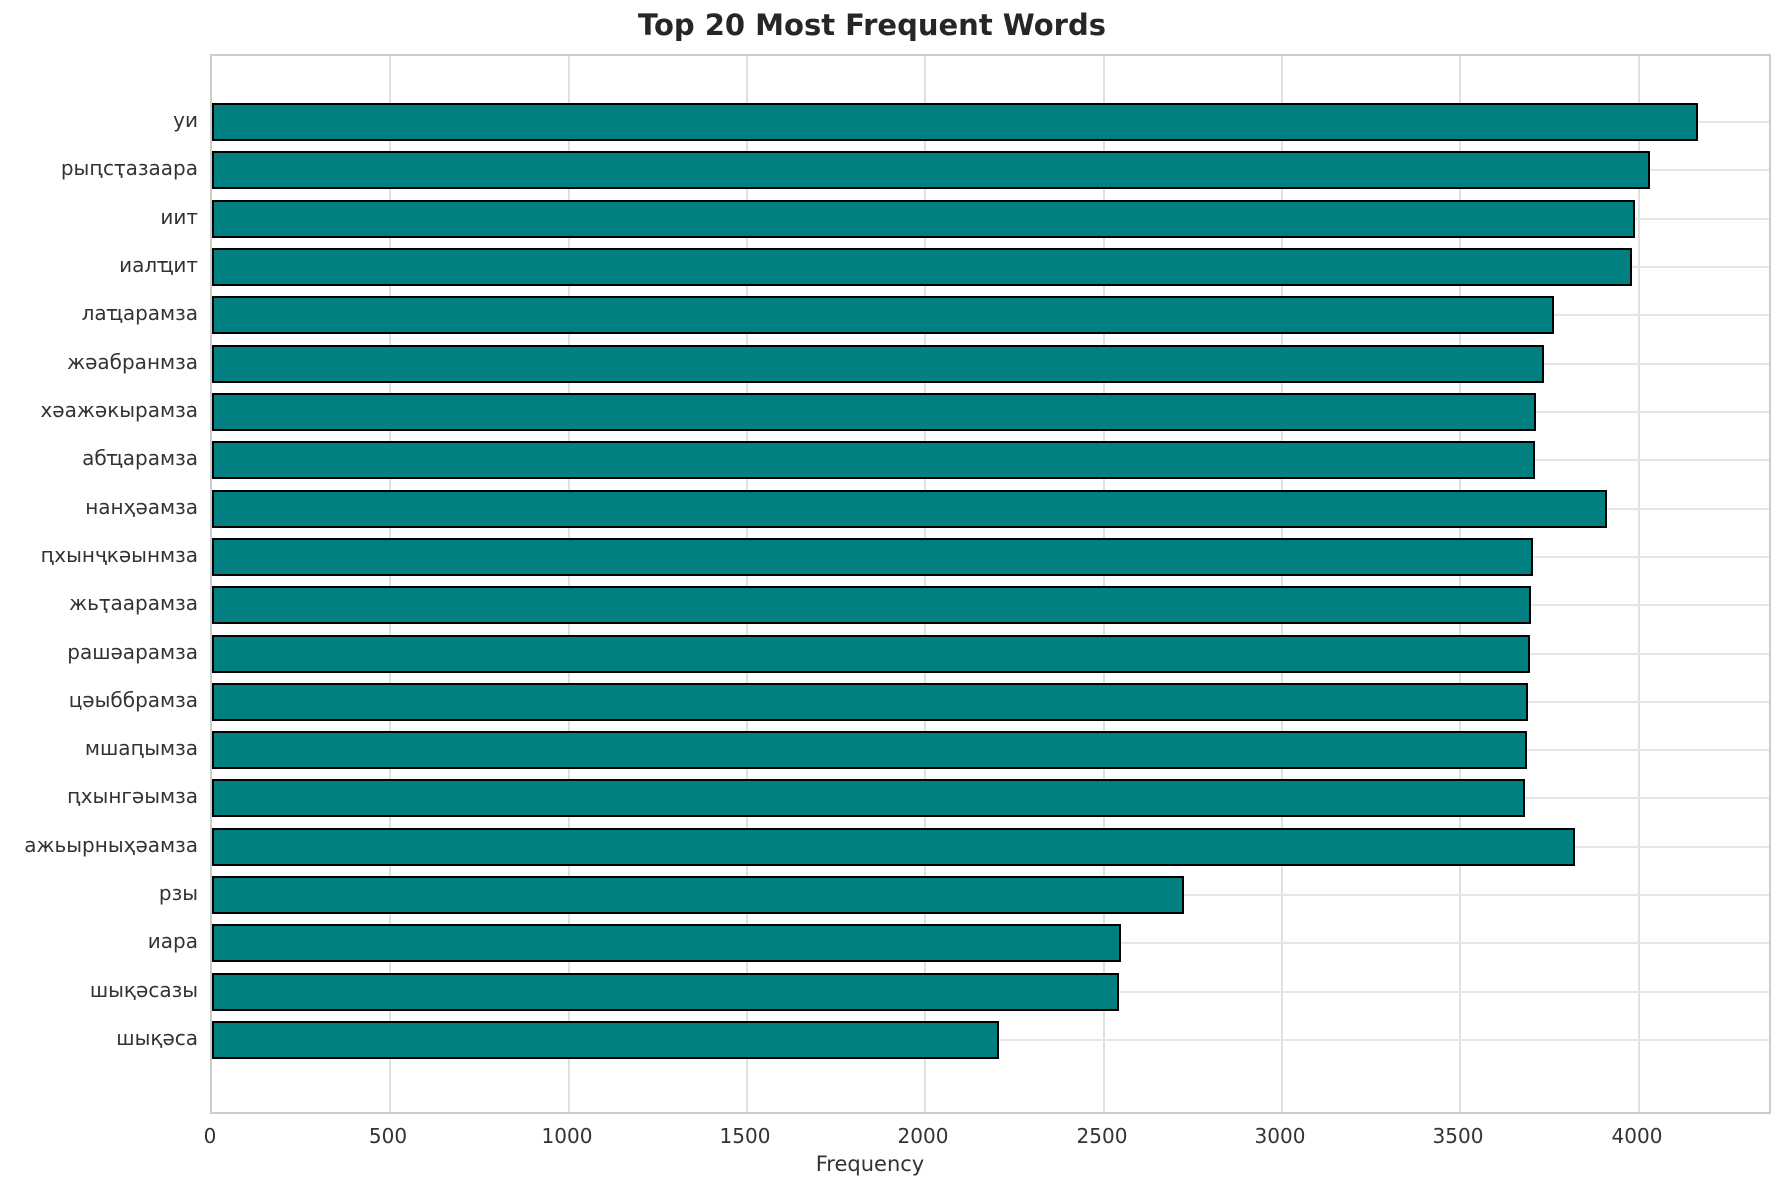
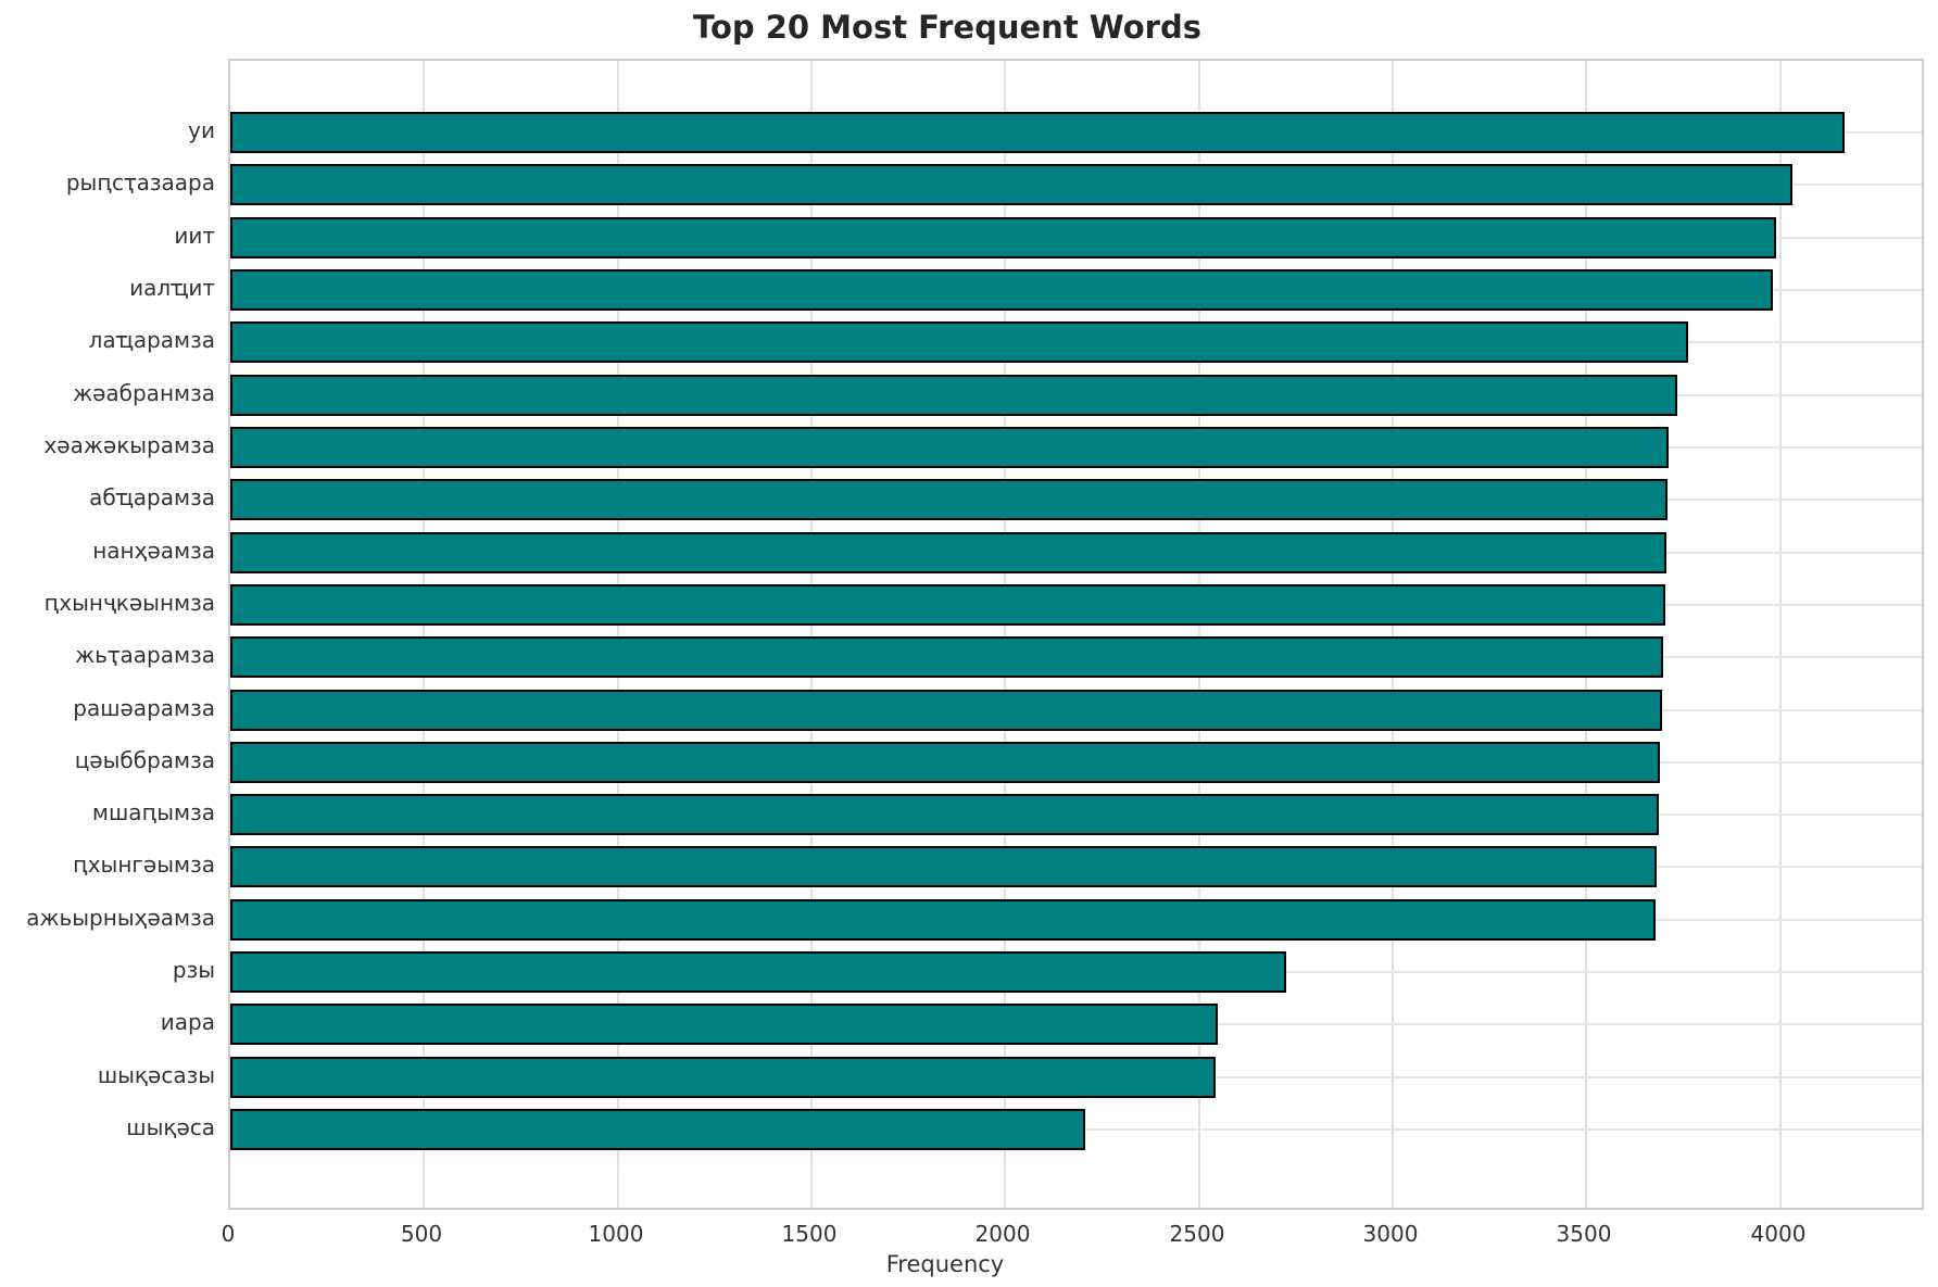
нанҳәамза: 3910 -> 3700
ажьырныҳәамза: 3820 -> 3680
